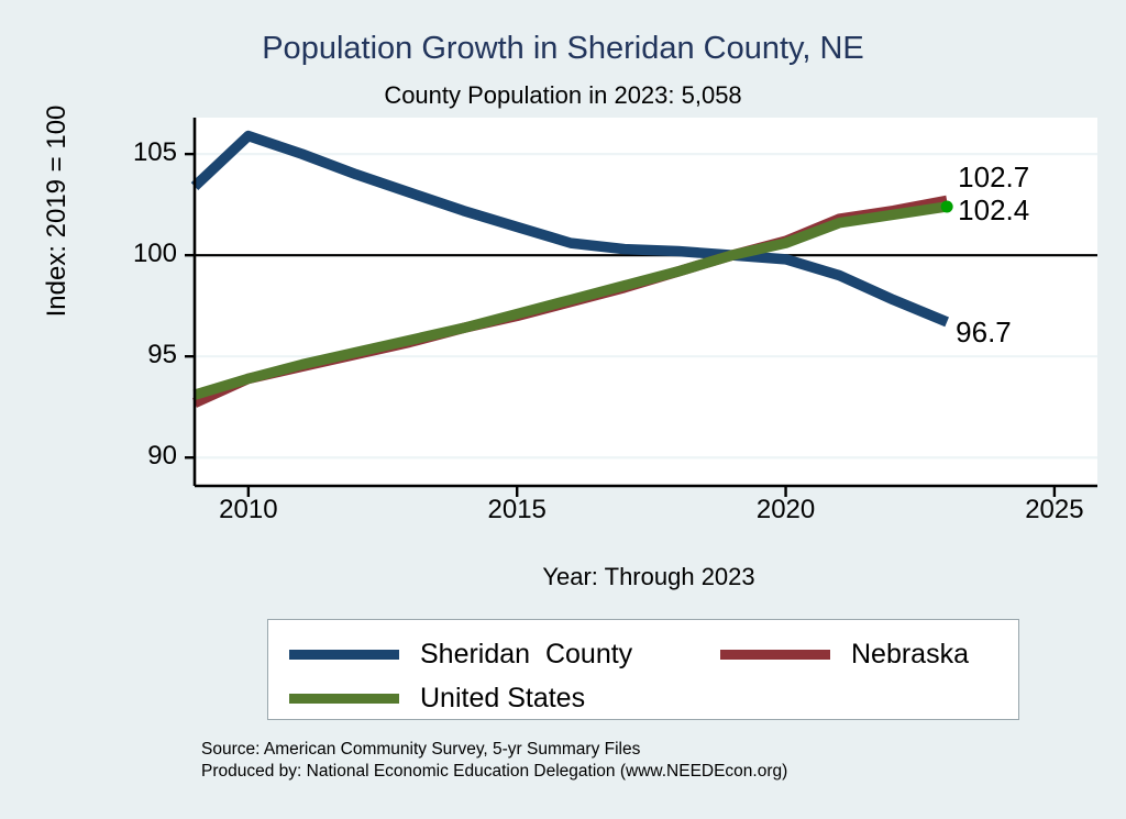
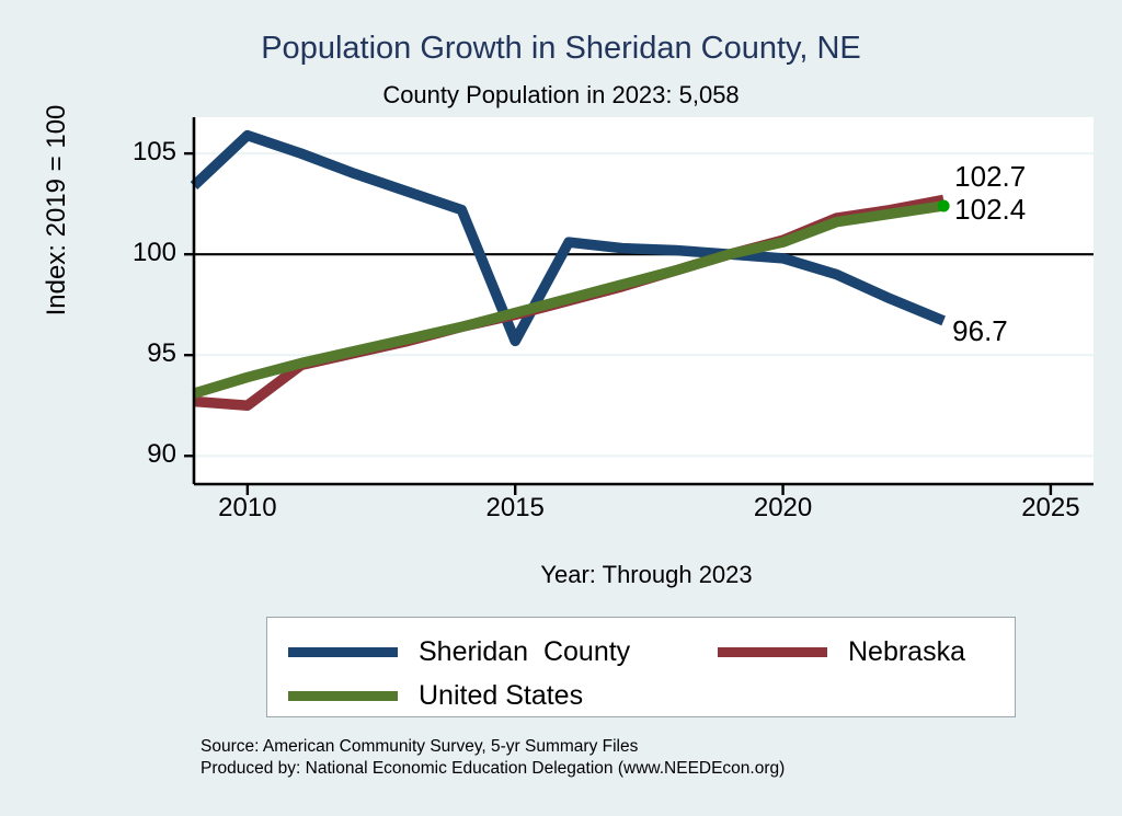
Nebraska/2010: 93.9 -> 92.5
Sheridan County/2015: 101.4 -> 95.7
